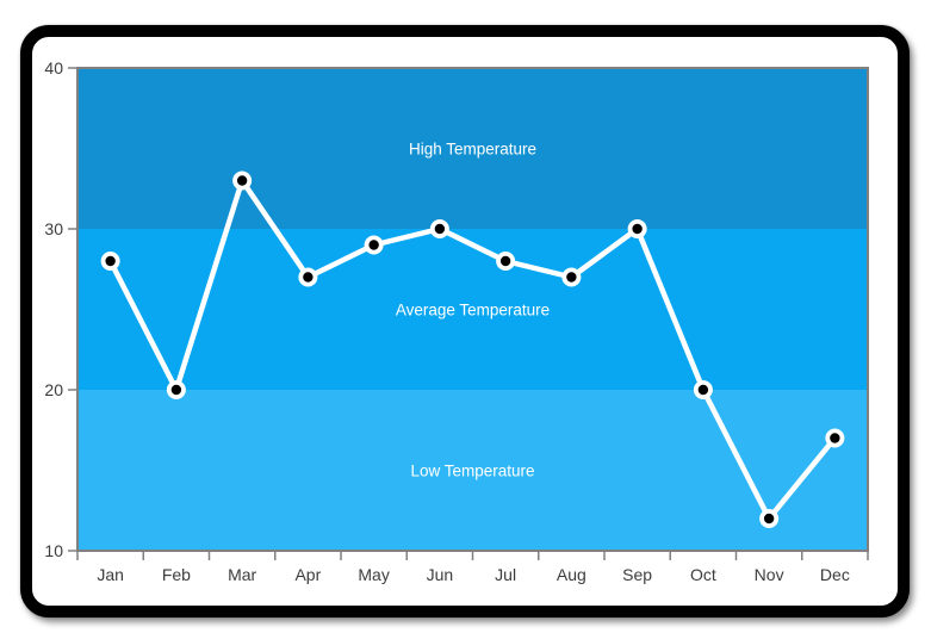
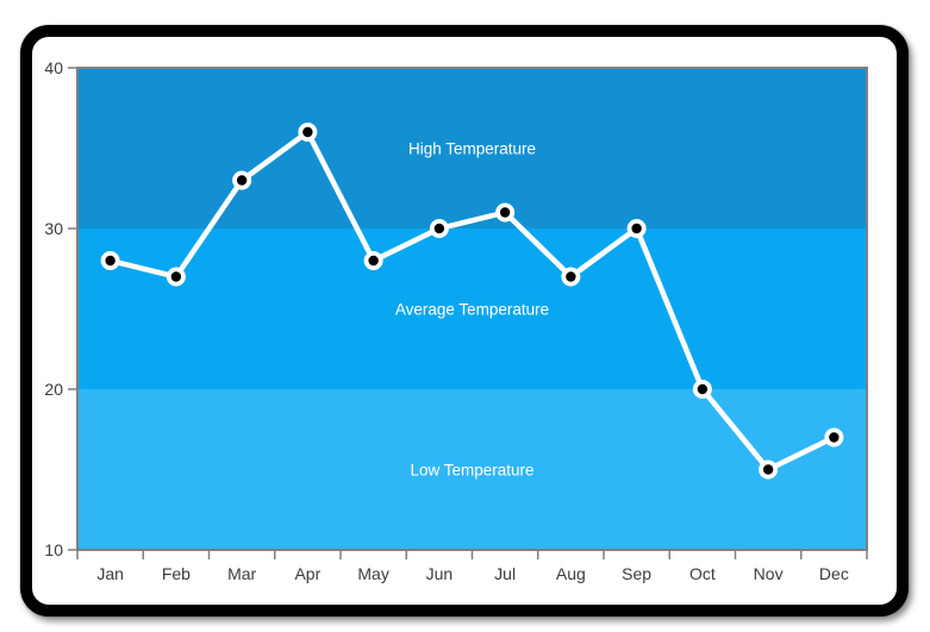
Feb: 20 -> 27
Apr: 27 -> 36
May: 29 -> 28
Jul: 28 -> 31
Nov: 12 -> 15
